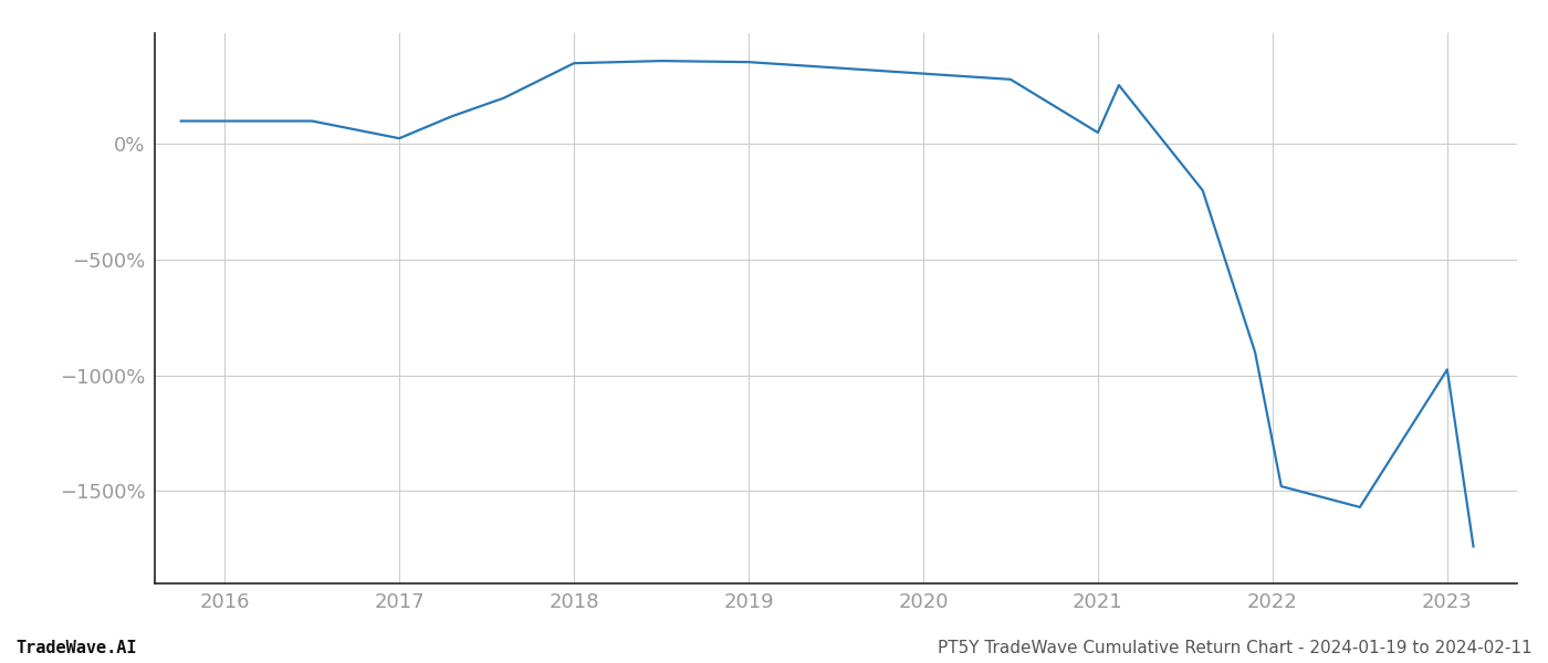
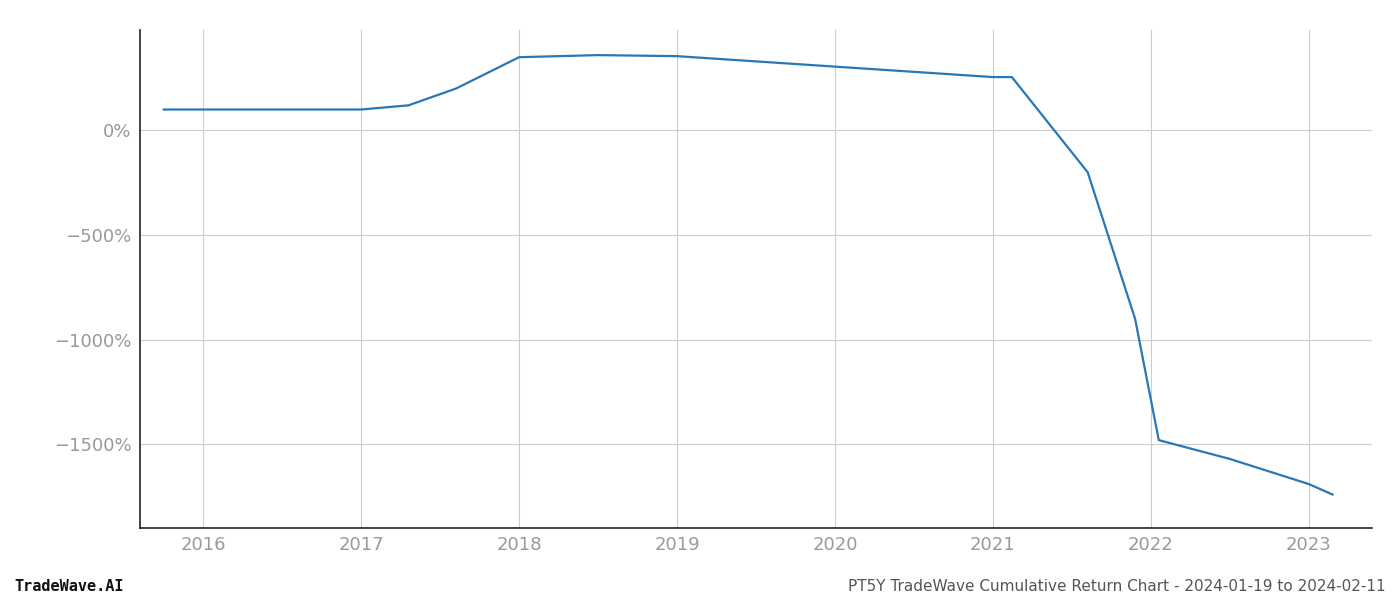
2017: 25% -> 100%
2021: 50% -> 255%
2023: -975% -> -1690%
